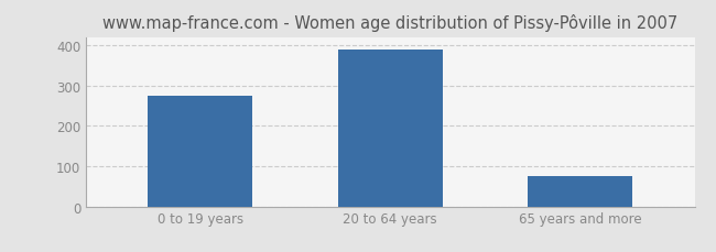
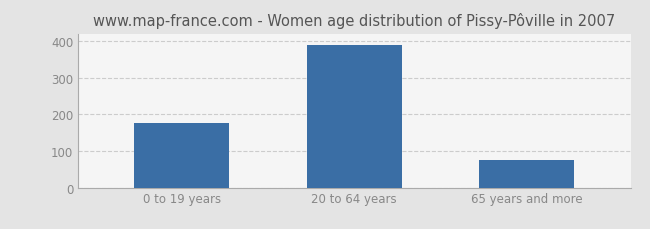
0 to 19 years: 275 -> 176
